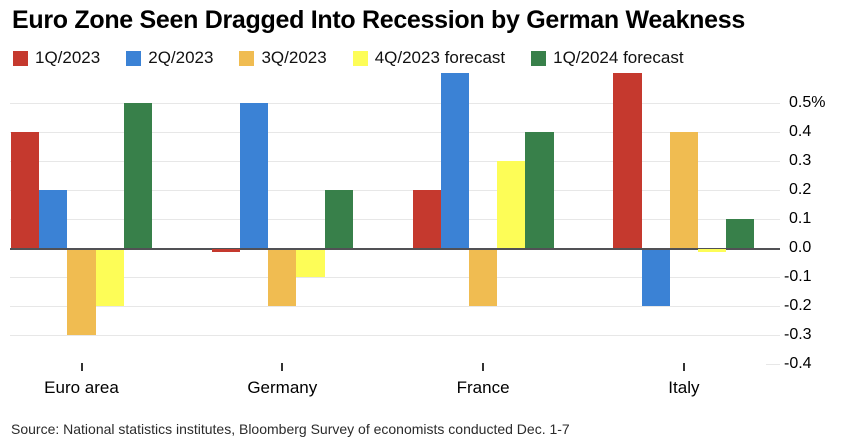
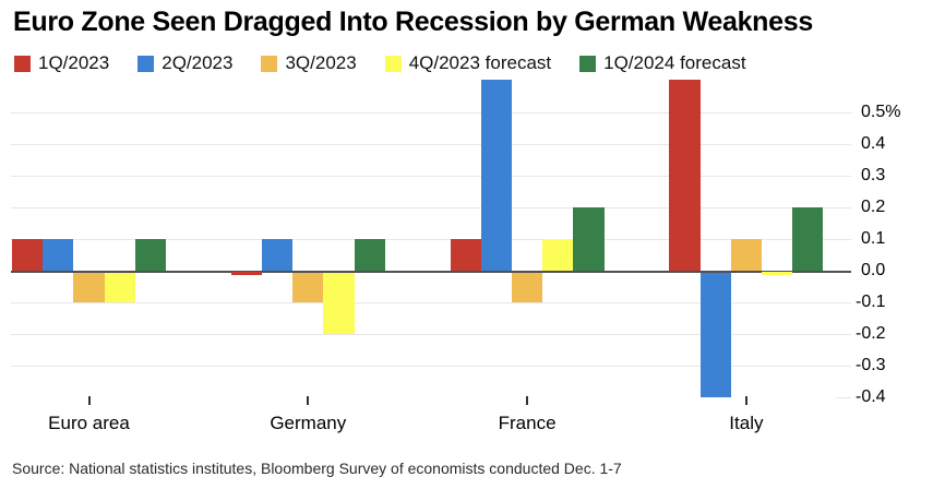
1Q/2023/Euro area: 0.4 -> 0.1
2Q/2023/Euro area: 0.2 -> 0.1
3Q/2023/Euro area: -0.3 -> -0.1
4Q/2023 forecast/Euro area: -0.2 -> -0.1
1Q/2024 forecast/Euro area: 0.5 -> 0.1
2Q/2023/Germany: 0.5 -> 0.1
3Q/2023/Germany: -0.2 -> -0.1
4Q/2023 forecast/Germany: -0.1 -> -0.2
1Q/2024 forecast/Germany: 0.2 -> 0.1
1Q/2023/France: 0.2 -> 0.1
3Q/2023/France: -0.2 -> -0.1
4Q/2023 forecast/France: 0.3 -> 0.1
1Q/2024 forecast/France: 0.4 -> 0.2
2Q/2023/Italy: -0.2 -> -0.4
3Q/2023/Italy: 0.4 -> 0.1
1Q/2024 forecast/Italy: 0.1 -> 0.2
